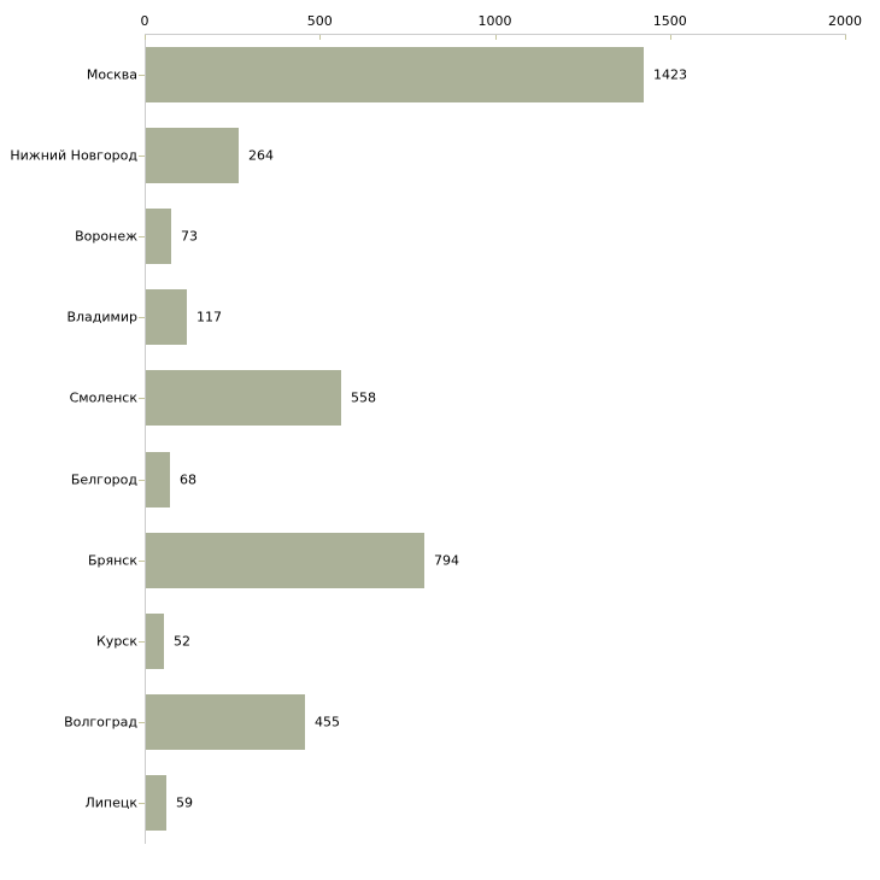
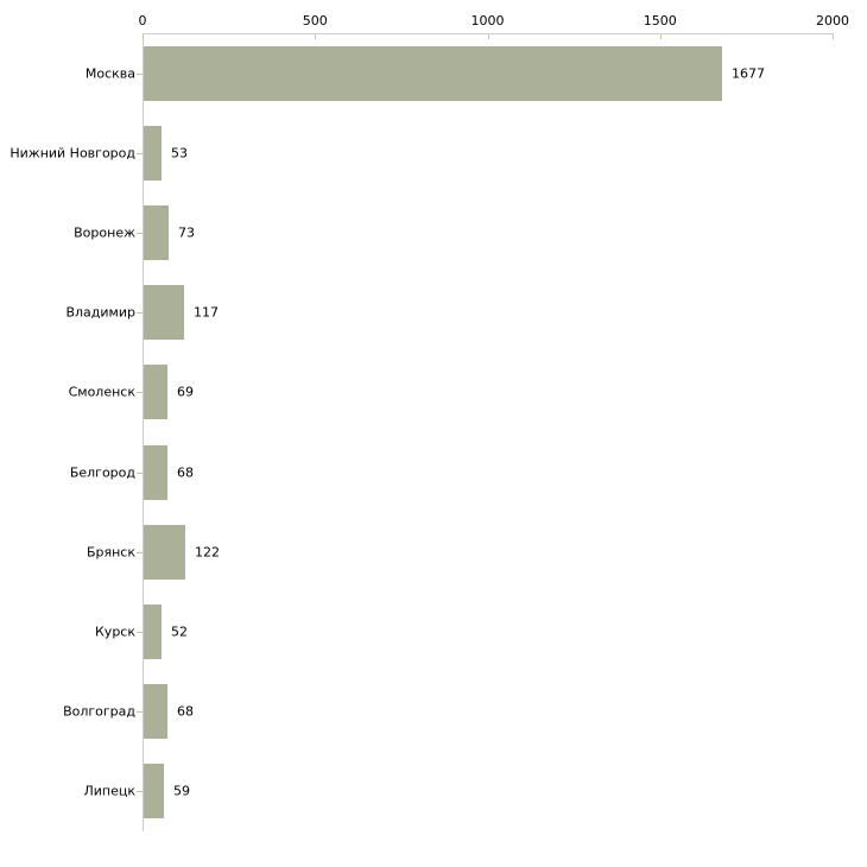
Москва: 1423 -> 1677
Нижний Новгород: 264 -> 53
Смоленск: 558 -> 69
Брянск: 794 -> 122
Волгоград: 455 -> 68
